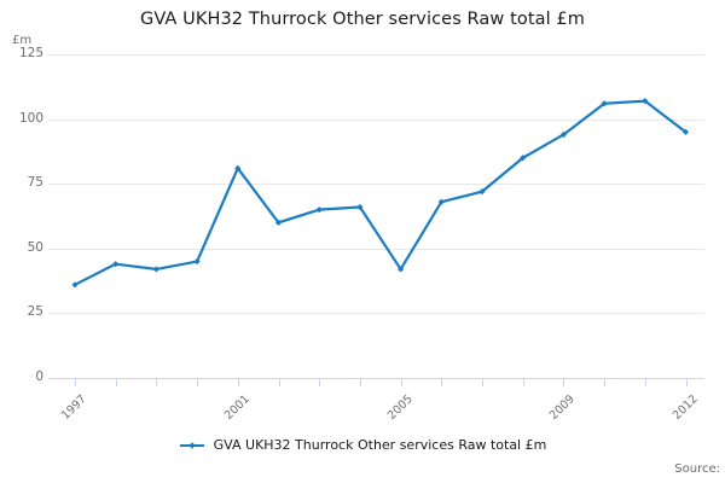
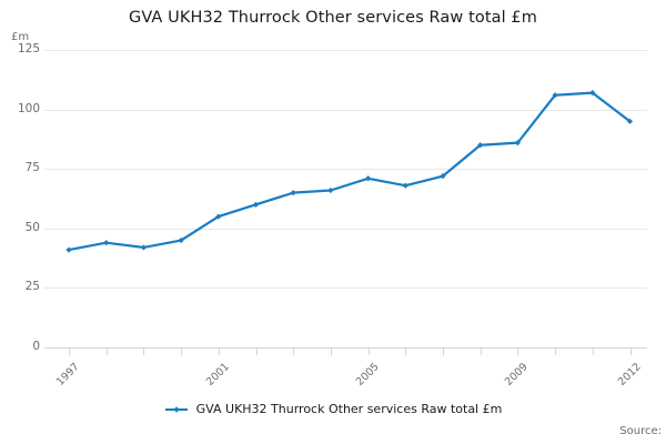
1997: 36 -> 41
2001: 81 -> 55
2005: 42 -> 71
2009: 94 -> 86
